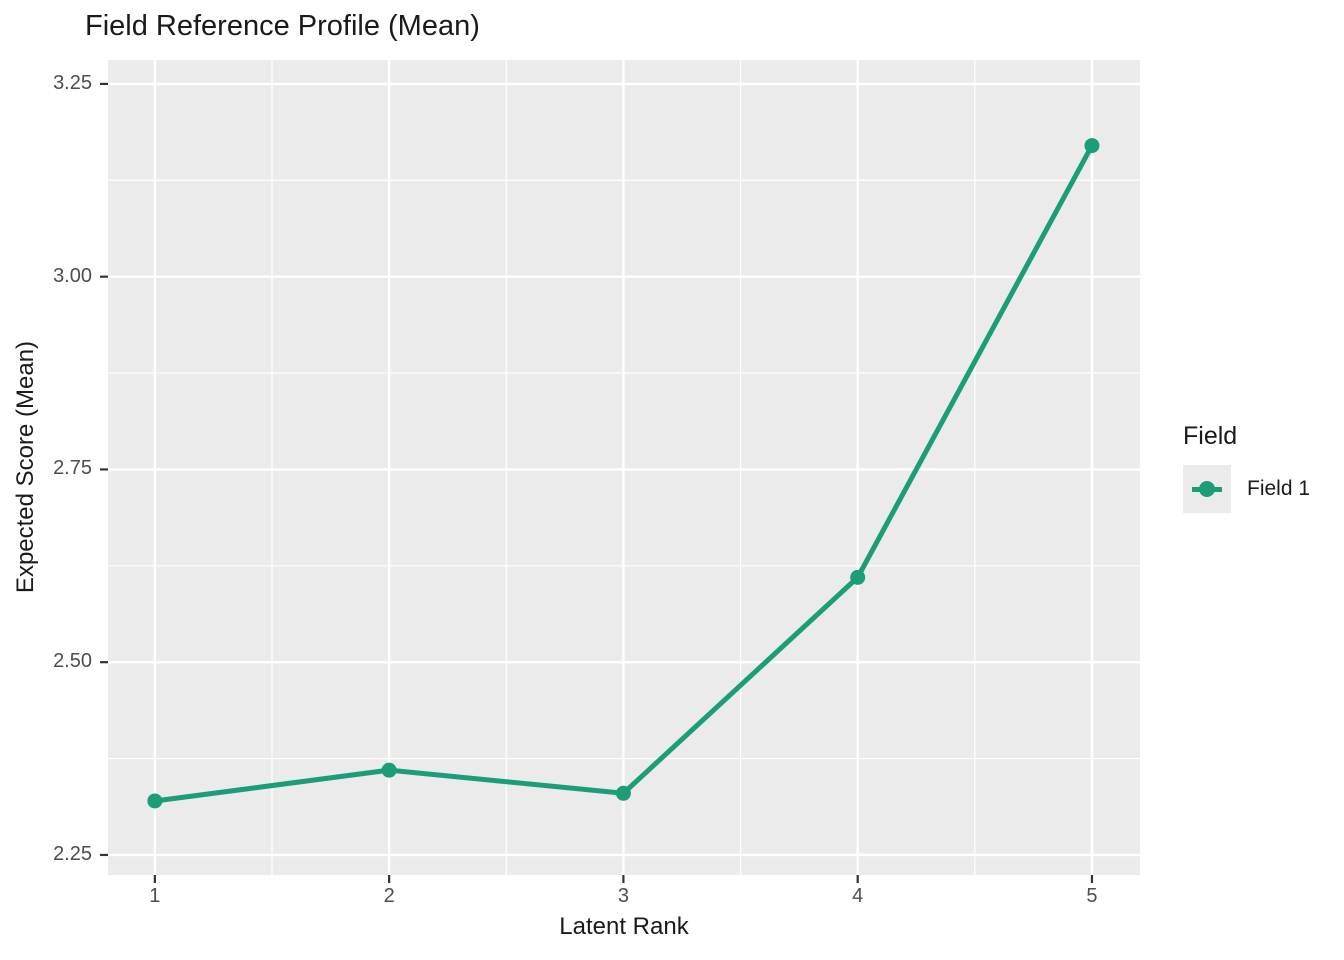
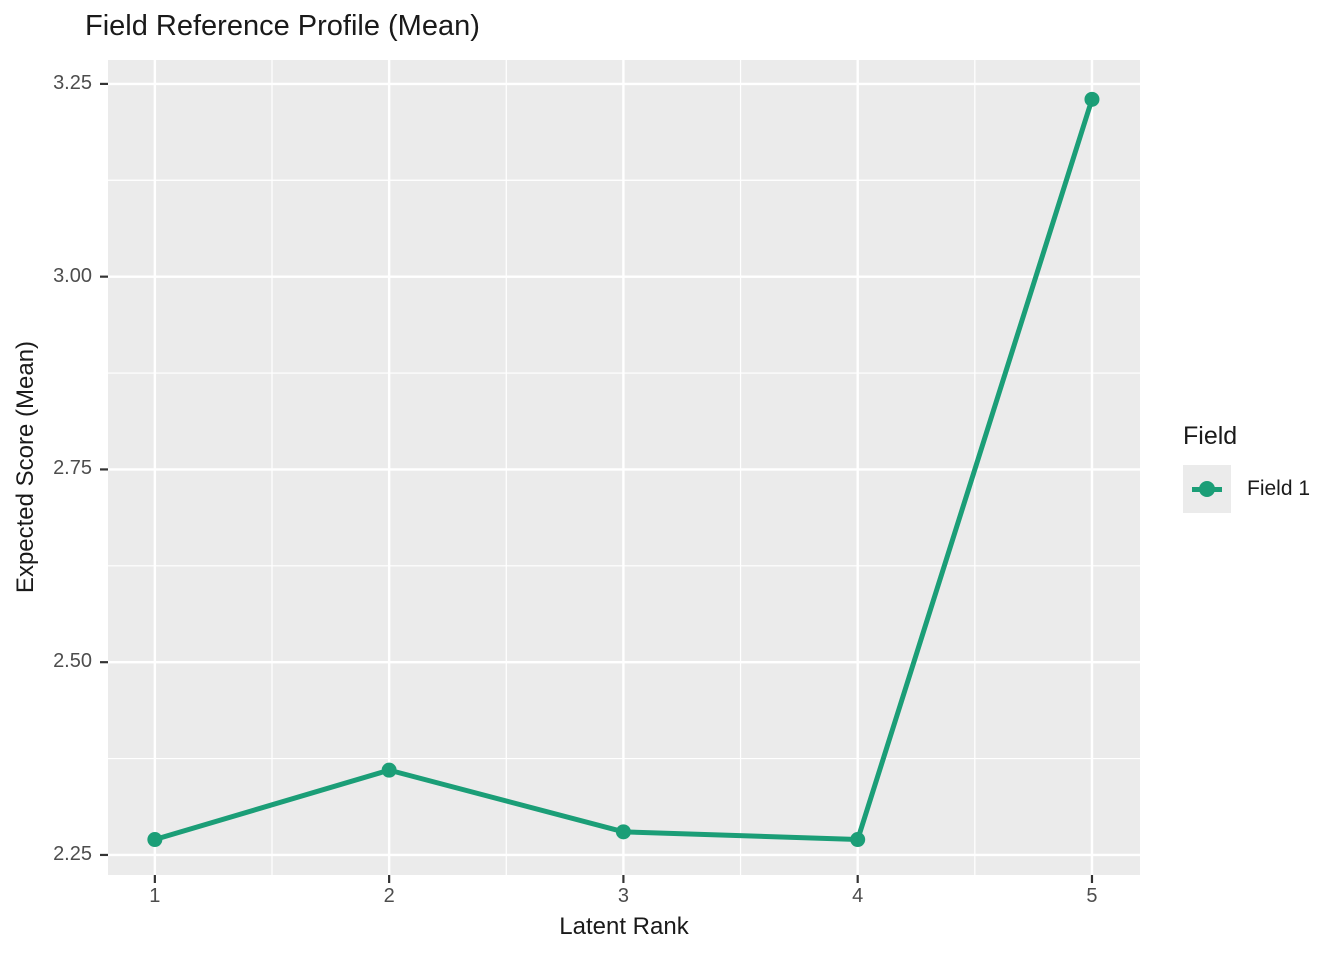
1: 2.32 -> 2.27
3: 2.33 -> 2.28
4: 2.61 -> 2.27
5: 3.17 -> 3.23
